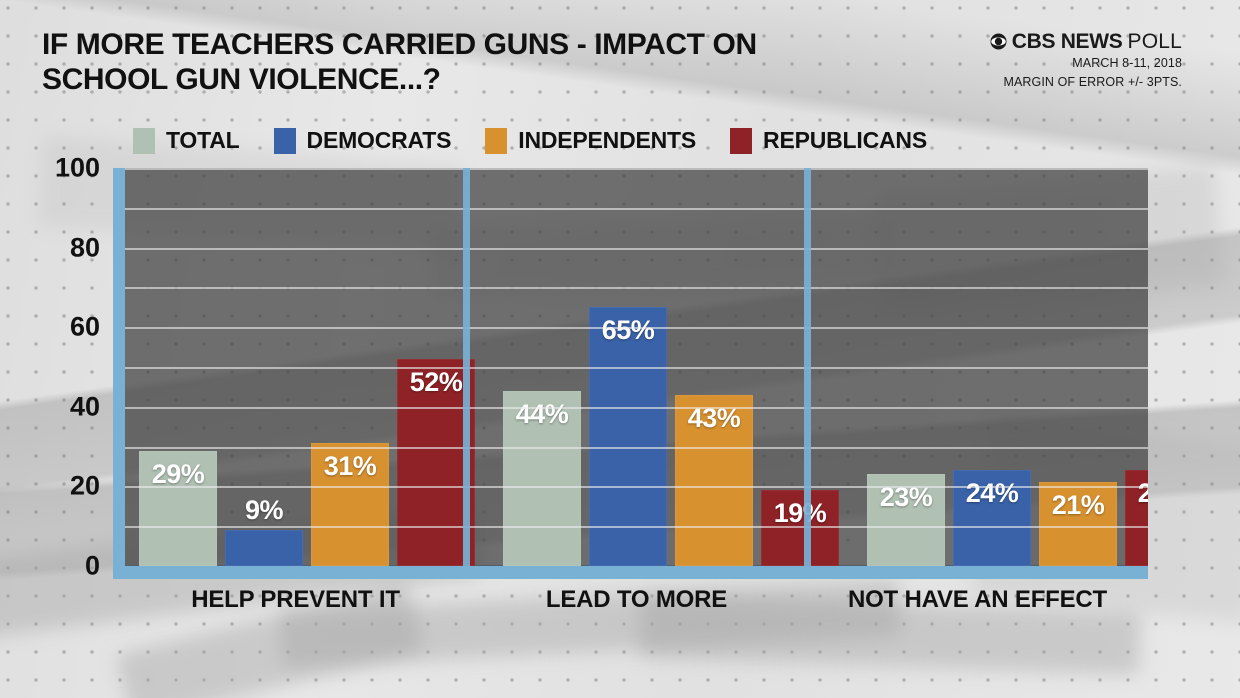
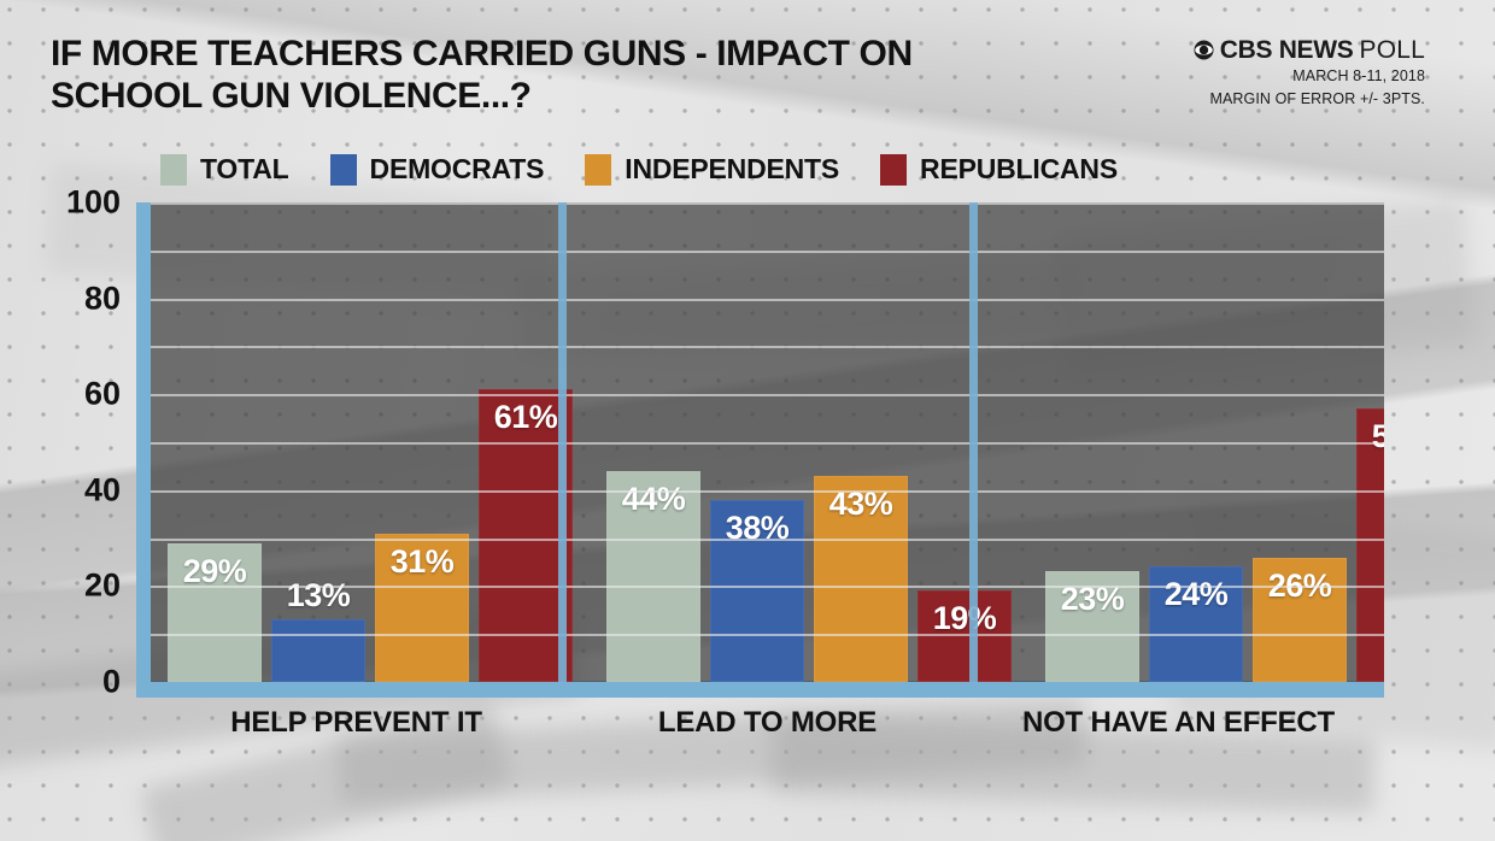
DEMOCRATS/HELP PREVENT IT: 9% -> 13%
REPUBLICANS/HELP PREVENT IT: 52% -> 61%
DEMOCRATS/LEAD TO MORE: 65% -> 38%
INDEPENDENTS/NOT HAVE AN EFFECT: 21% -> 26%
REPUBLICANS/NOT HAVE AN EFFECT: 24% -> 57%
